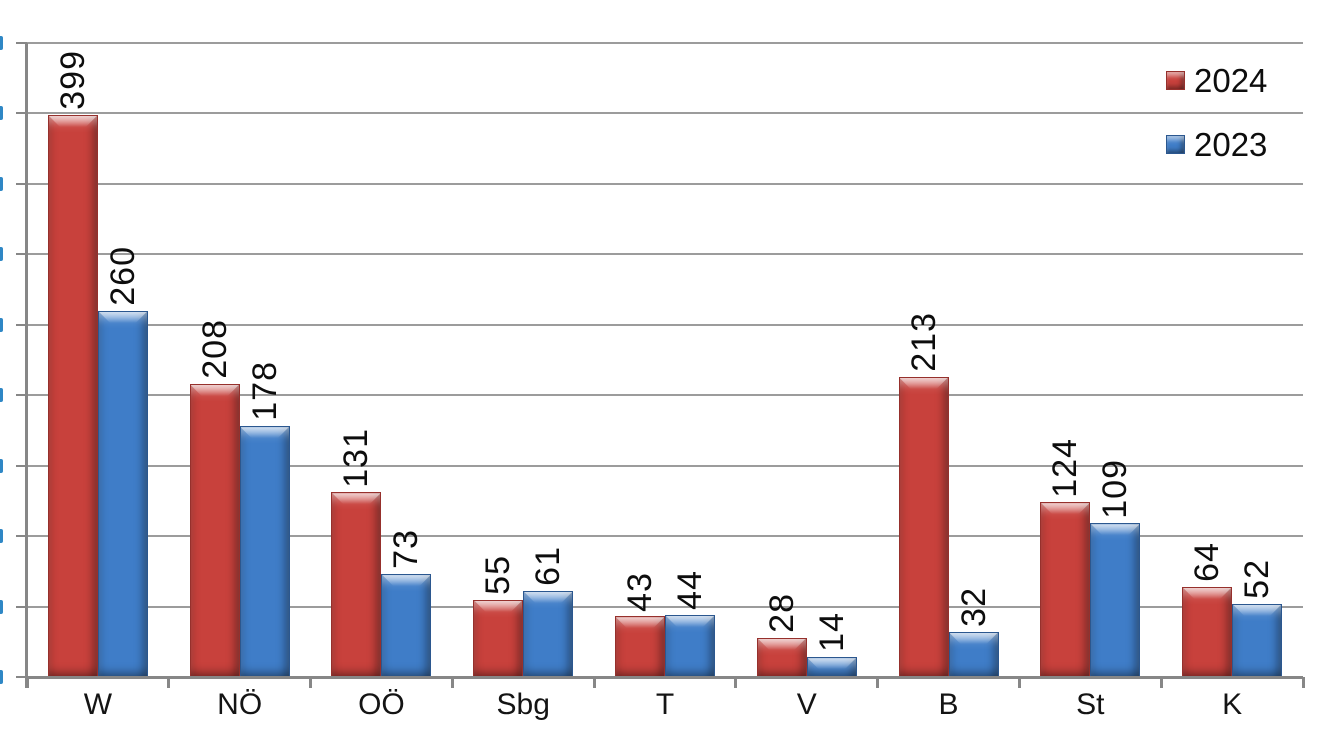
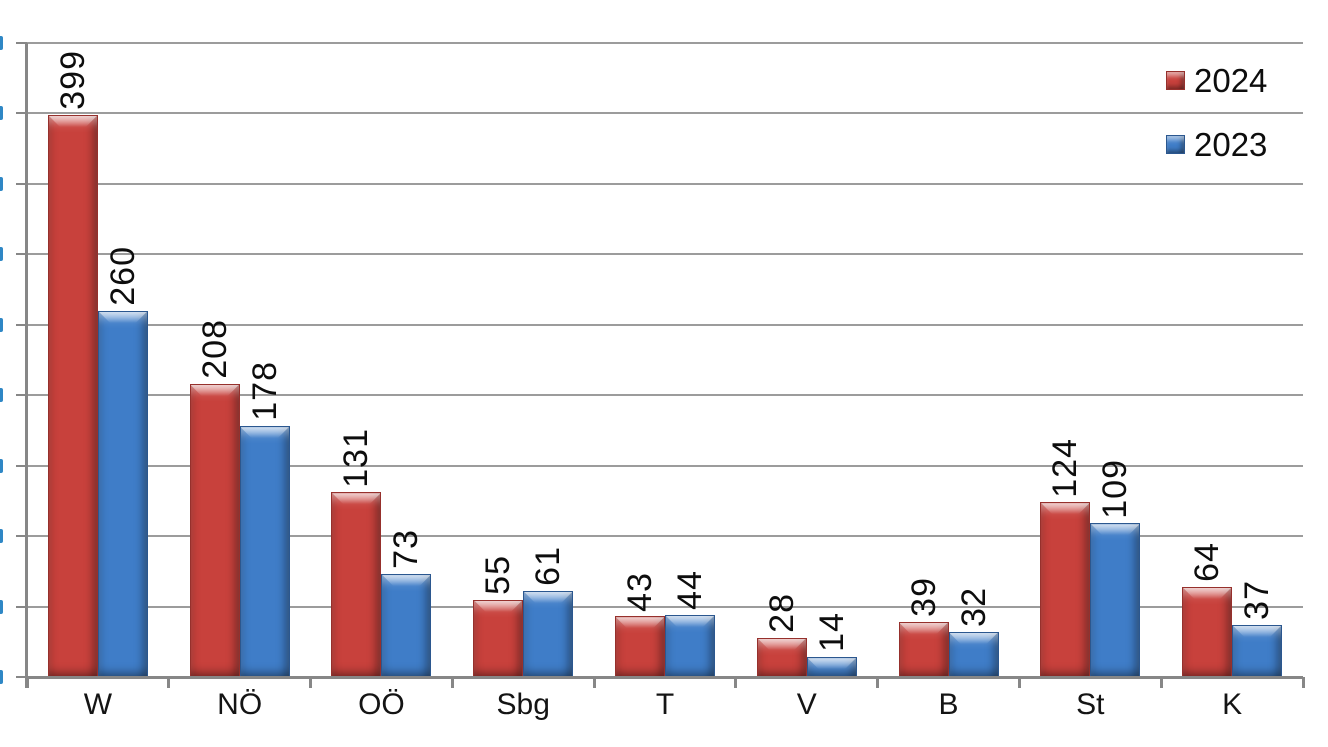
2024/B: 213 -> 39
2023/K: 52 -> 37
